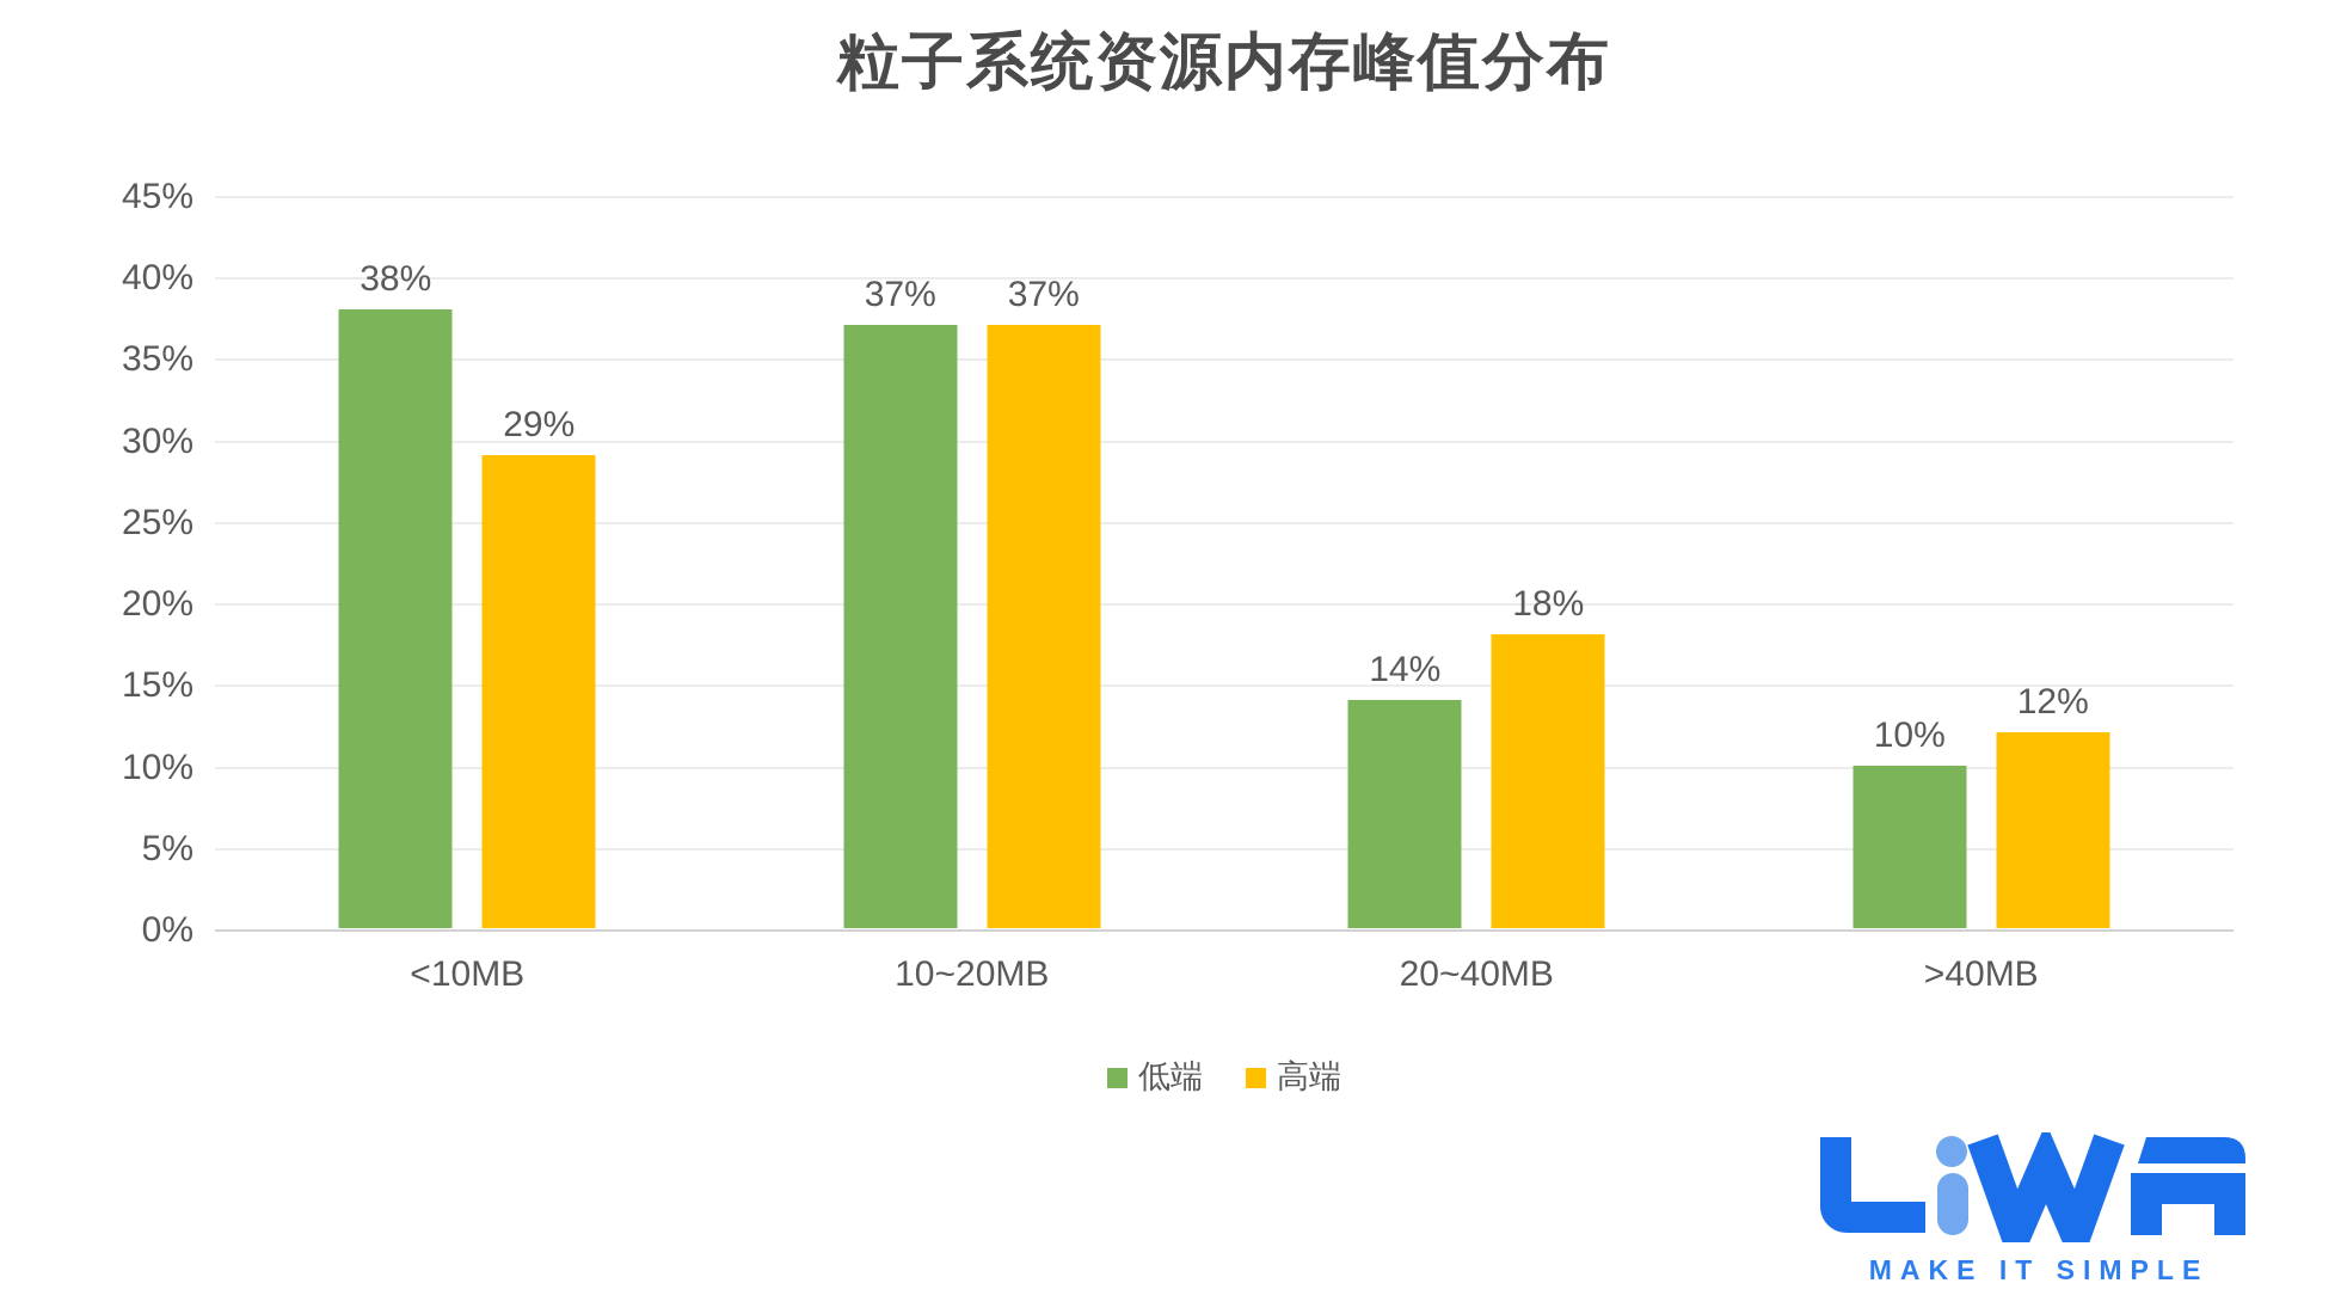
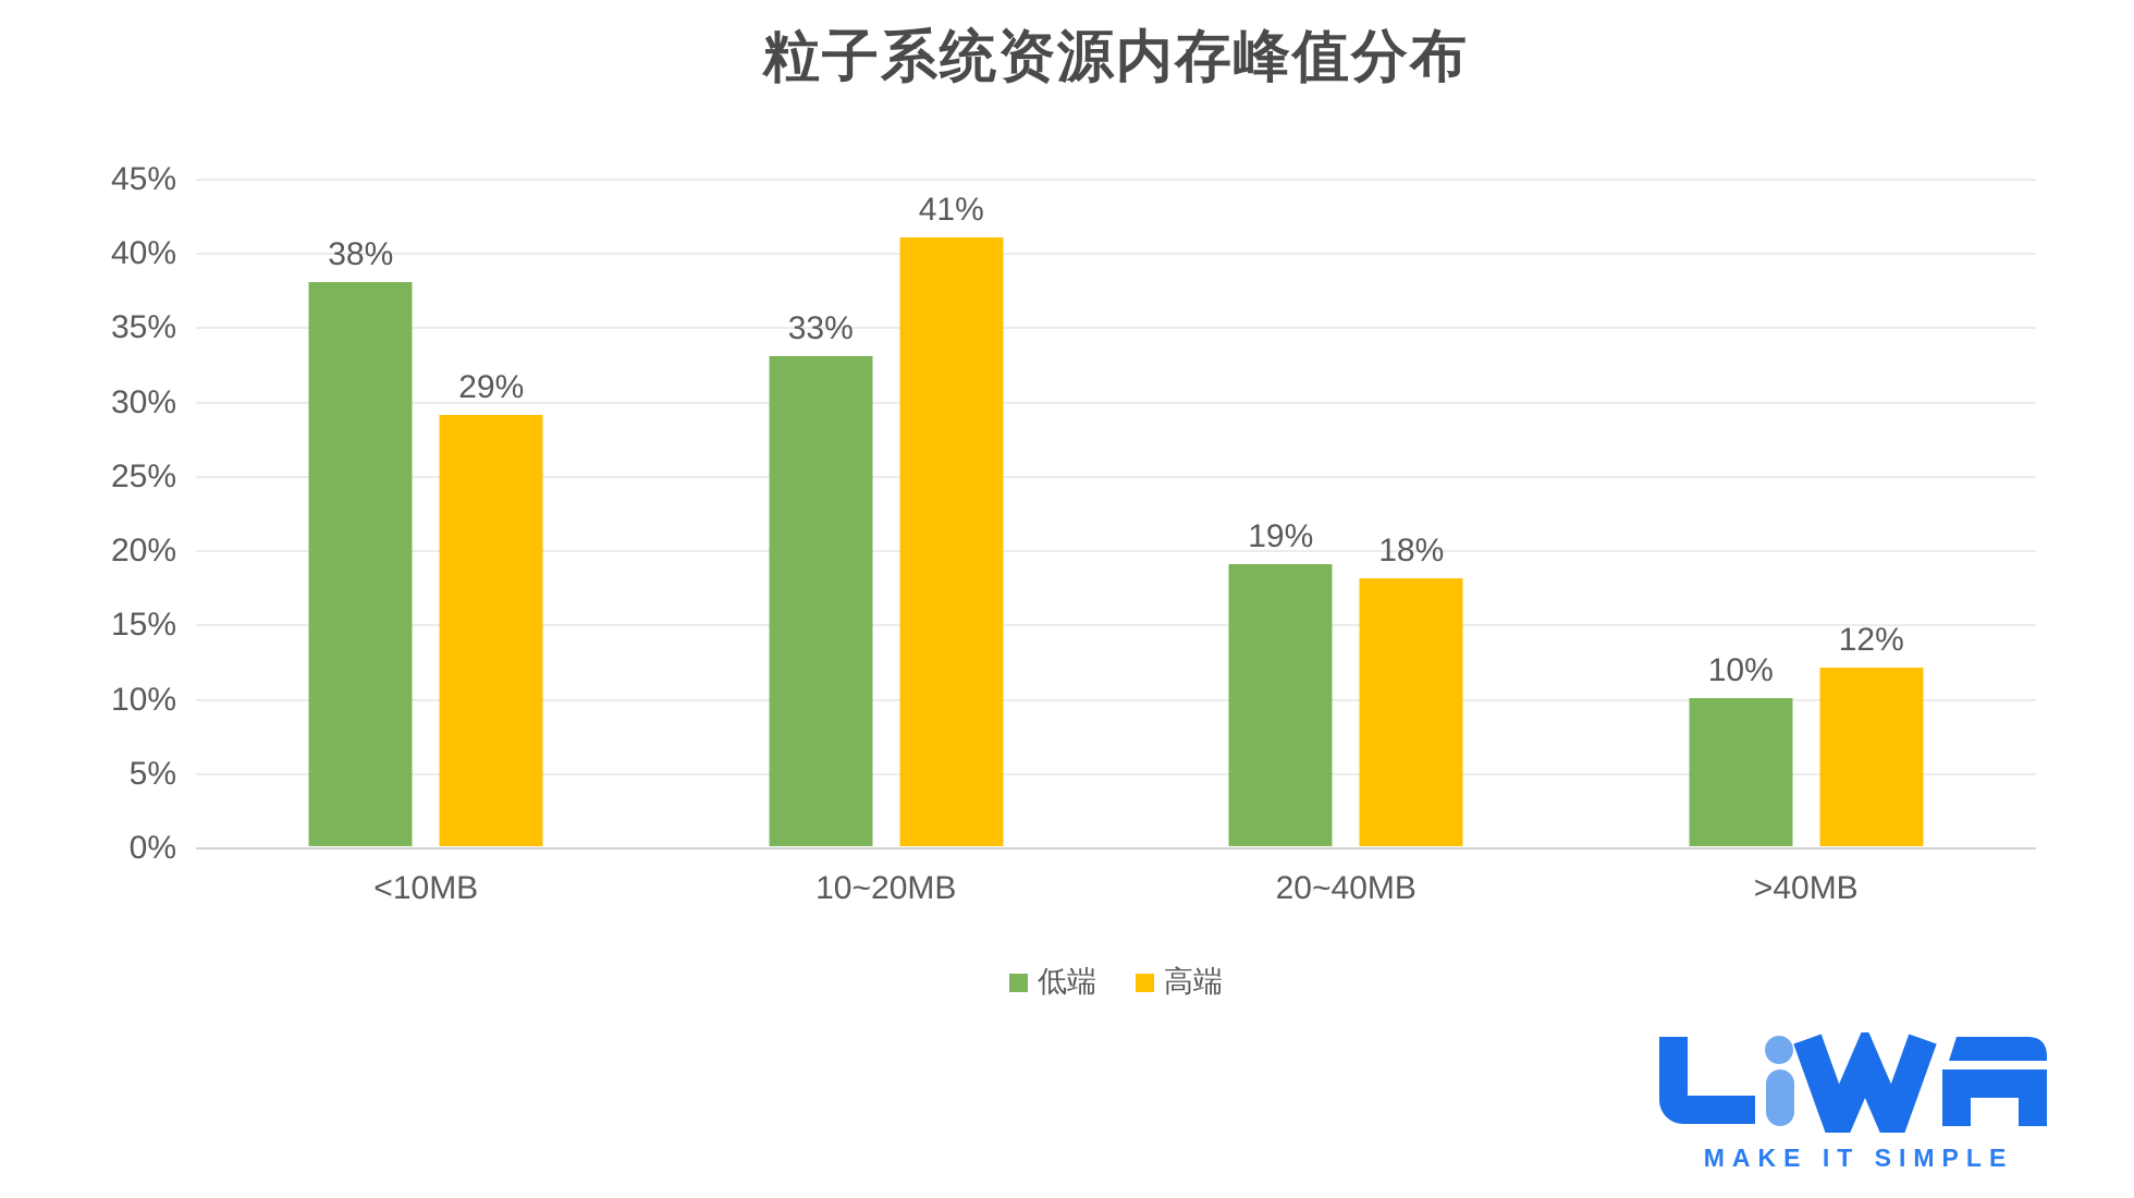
低端/10~20MB: 37% -> 33%
高端/10~20MB: 37% -> 41%
低端/20~40MB: 14% -> 19%
